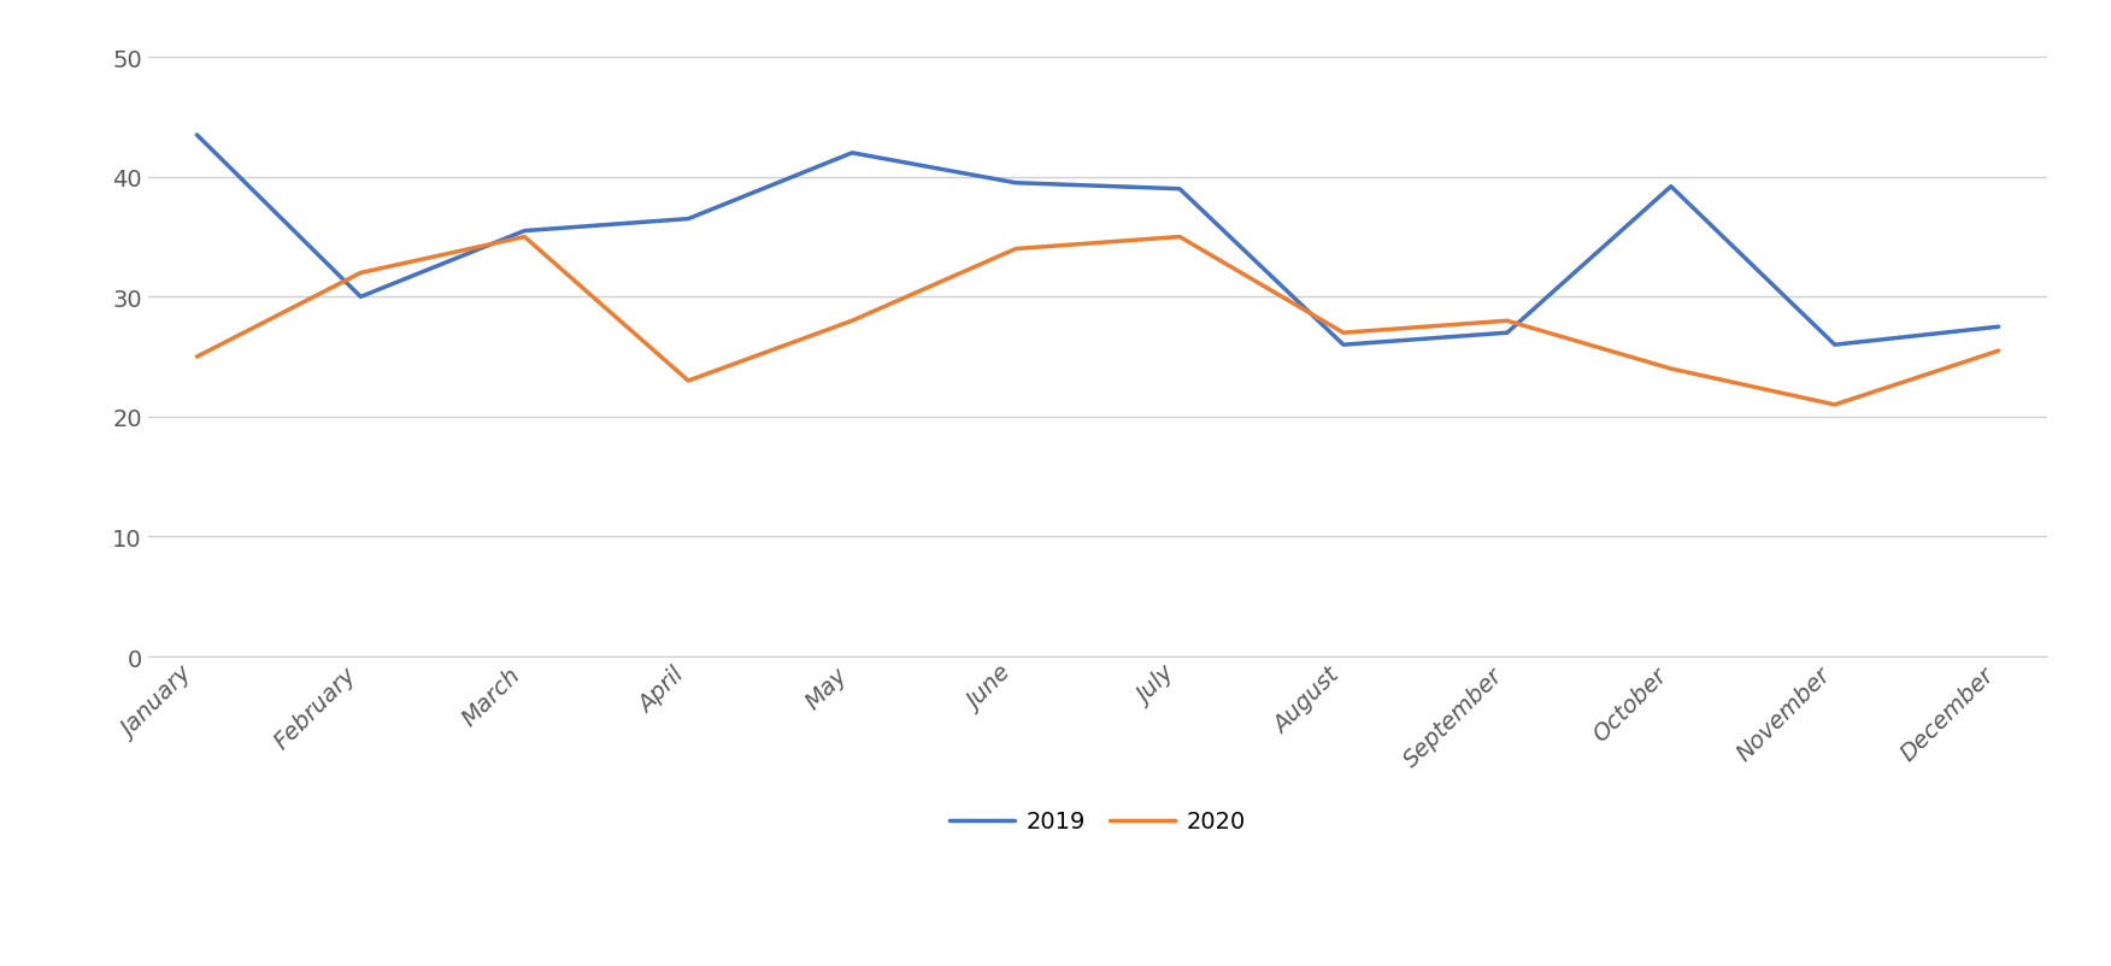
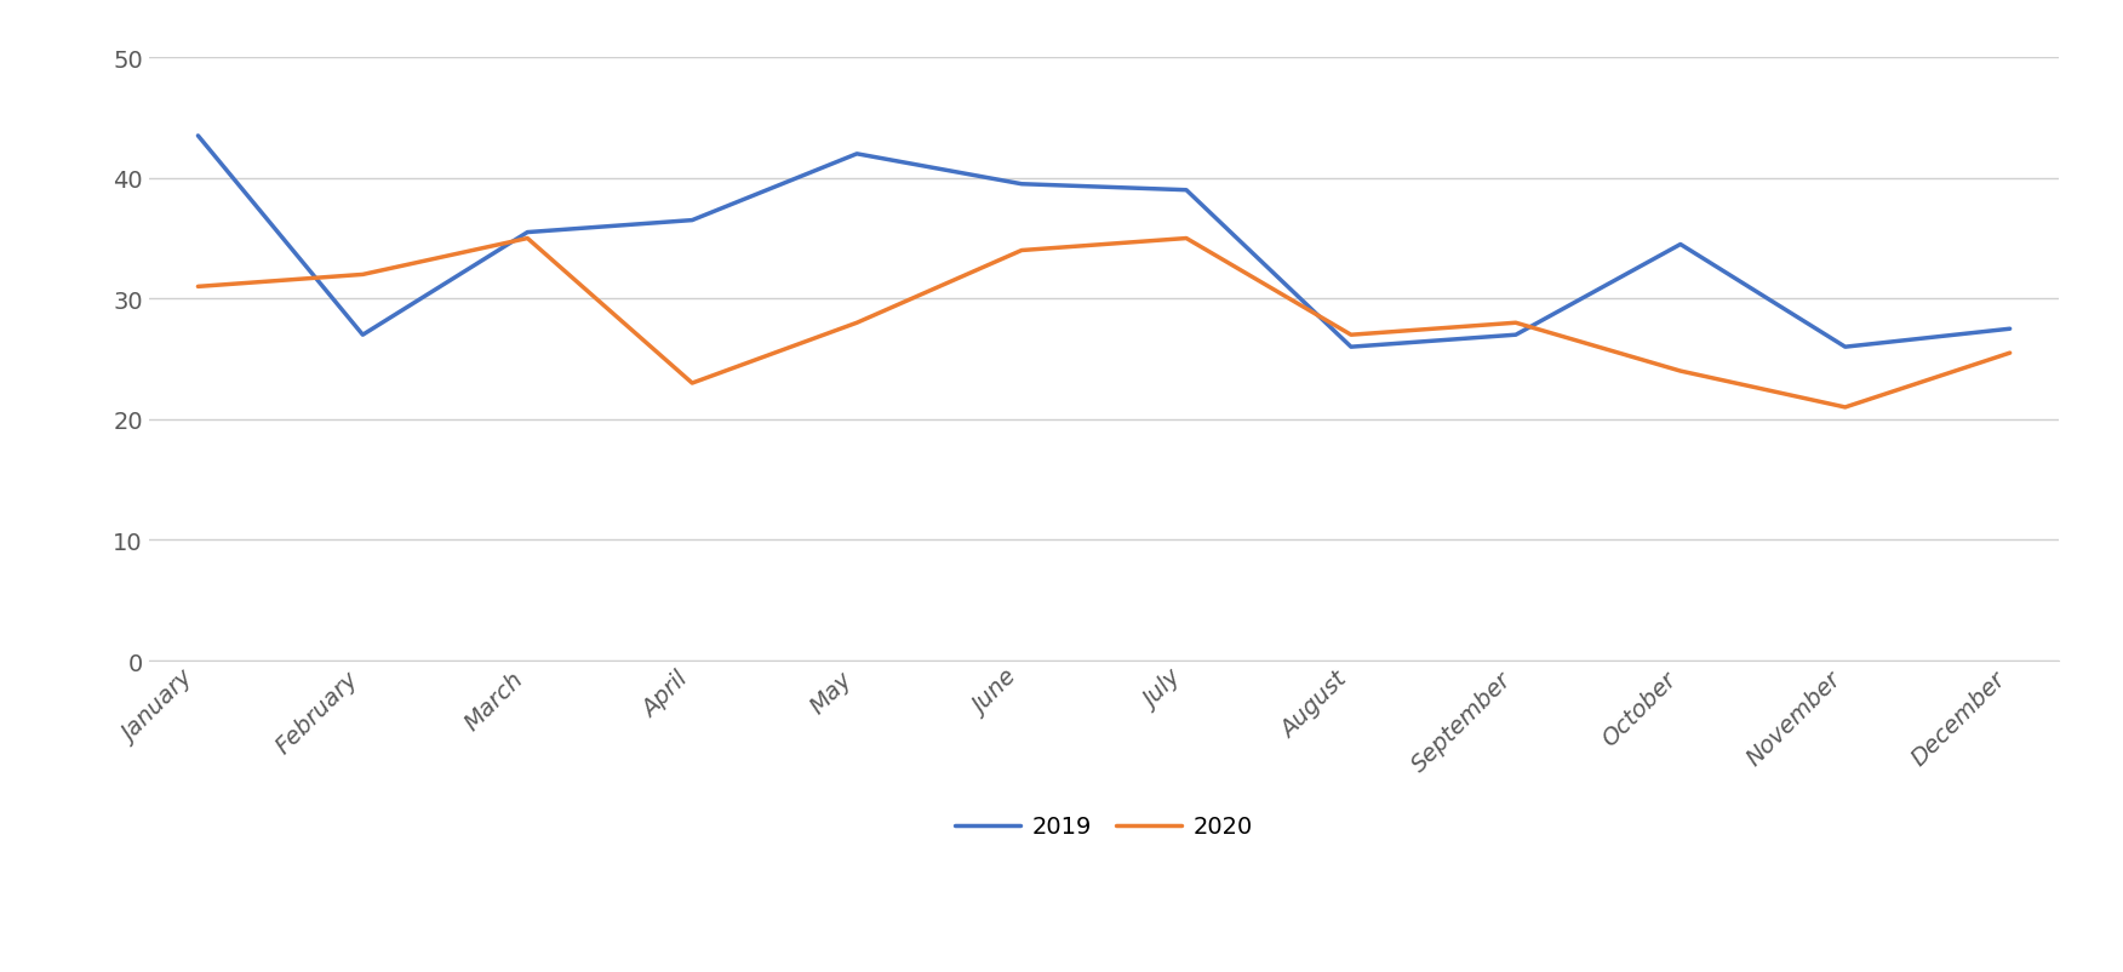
2020/January: 25.0 -> 31.0
2019/February: 30.0 -> 27.0
2019/October: 39.2 -> 34.5
